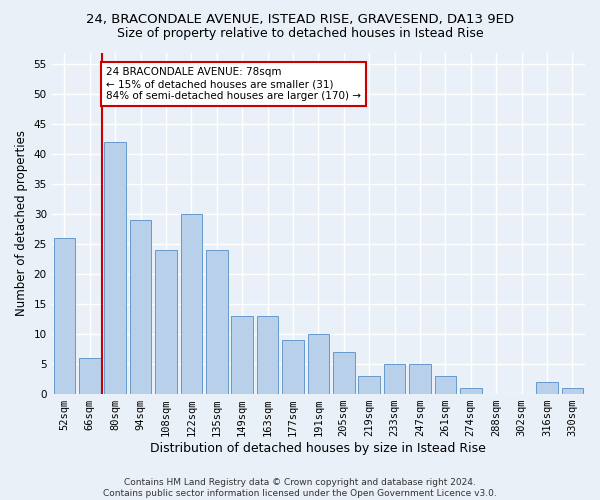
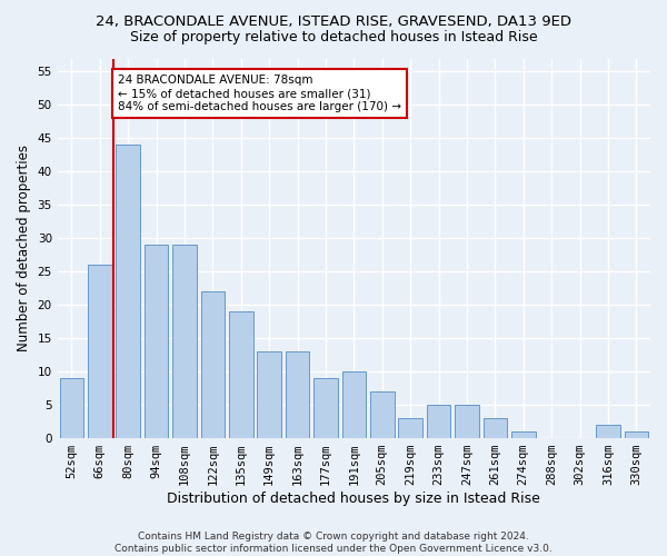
52sqm: 26 -> 9
66sqm: 6 -> 26
80sqm: 42 -> 44
108sqm: 24 -> 29
122sqm: 30 -> 22
135sqm: 24 -> 19
